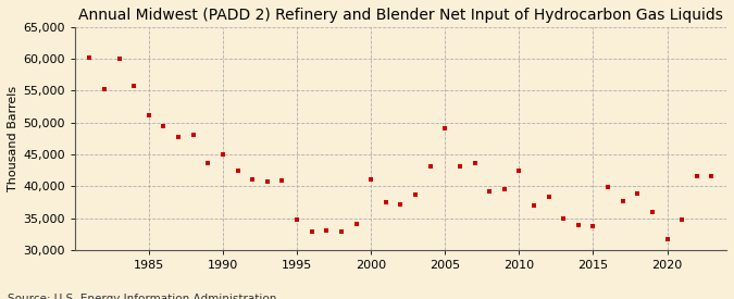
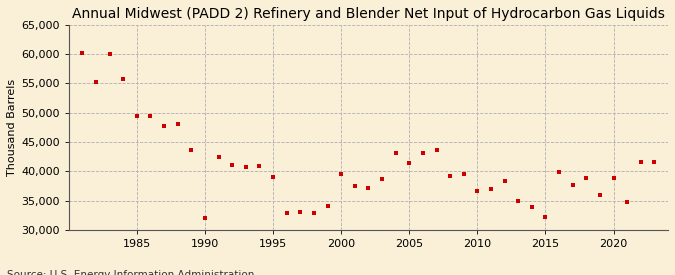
1985: 51,200 -> 49,400
1990: 45,000 -> 32,000
1995: 34,700 -> 39,000
2000: 41,100 -> 39,600
2005: 49,100 -> 41,400
2010: 42,500 -> 36,600
2015: 33,700 -> 32,200
2020: 31,700 -> 38,800
